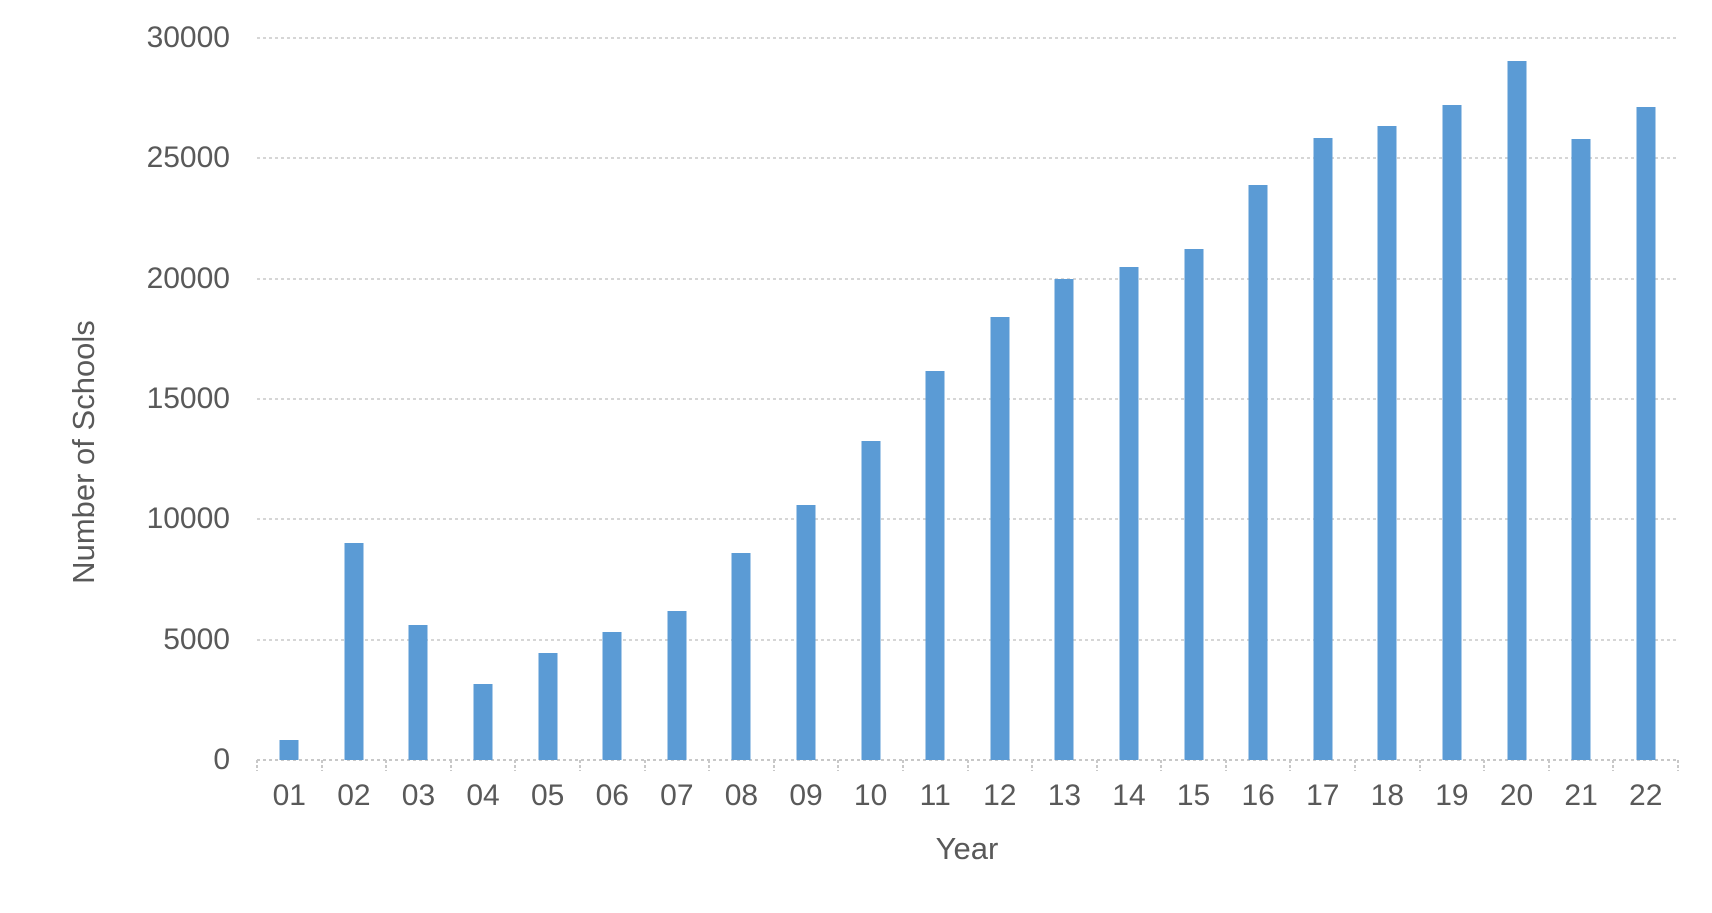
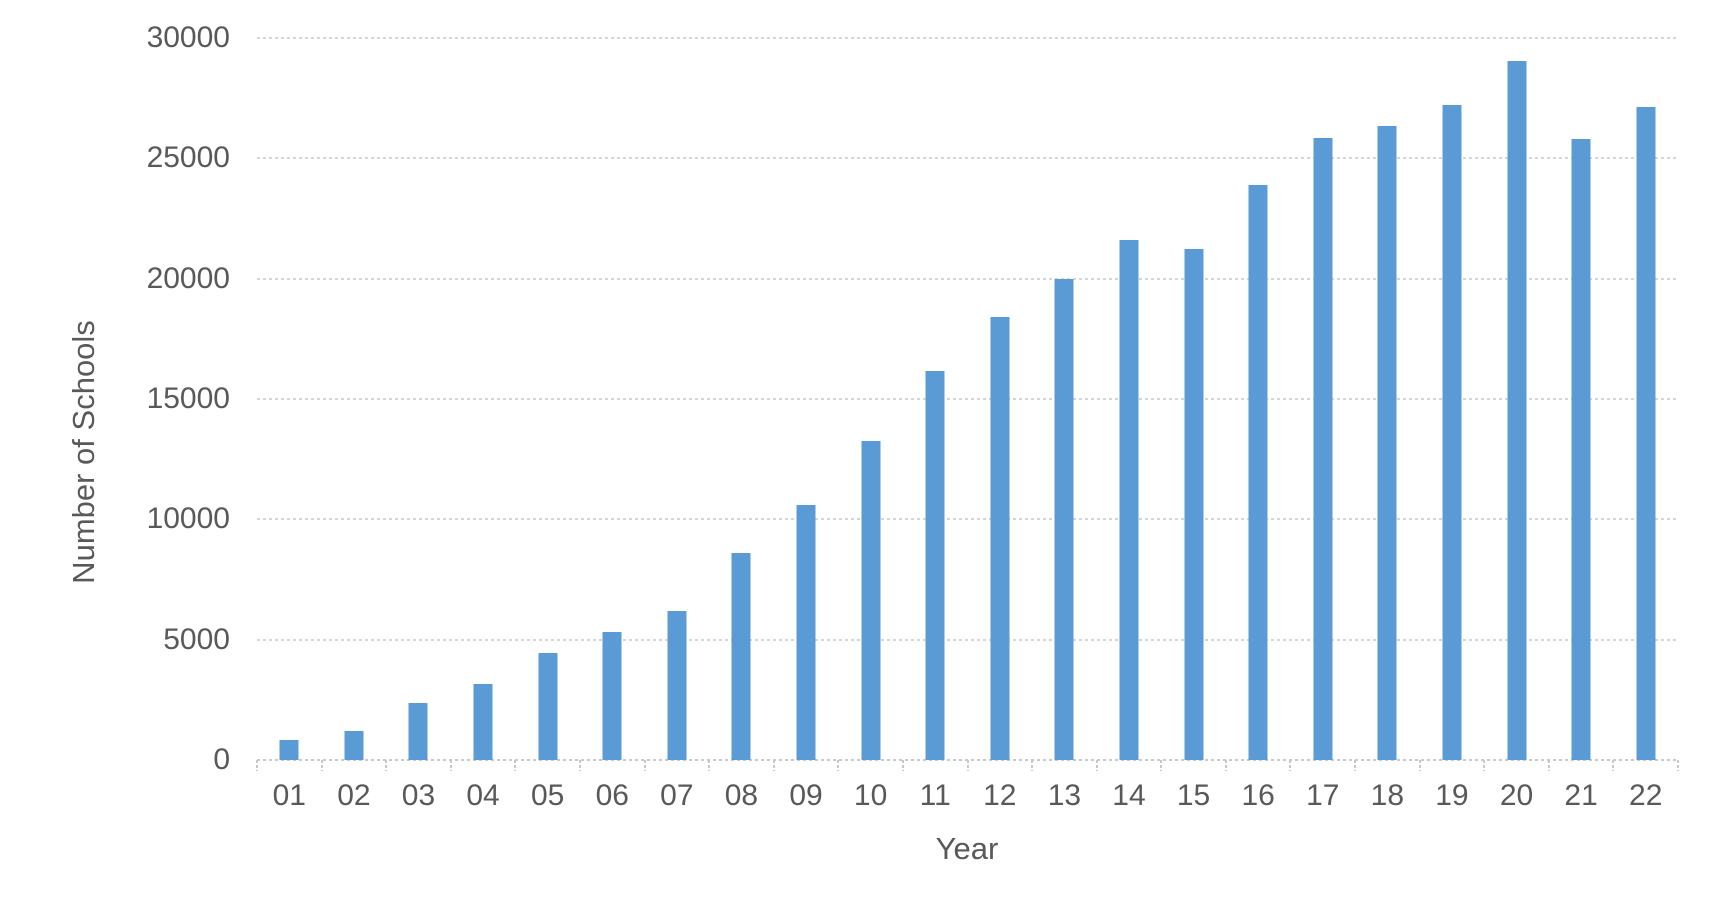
02: 9000 -> 1200
03: 5600 -> 2400
14: 20500 -> 21600
